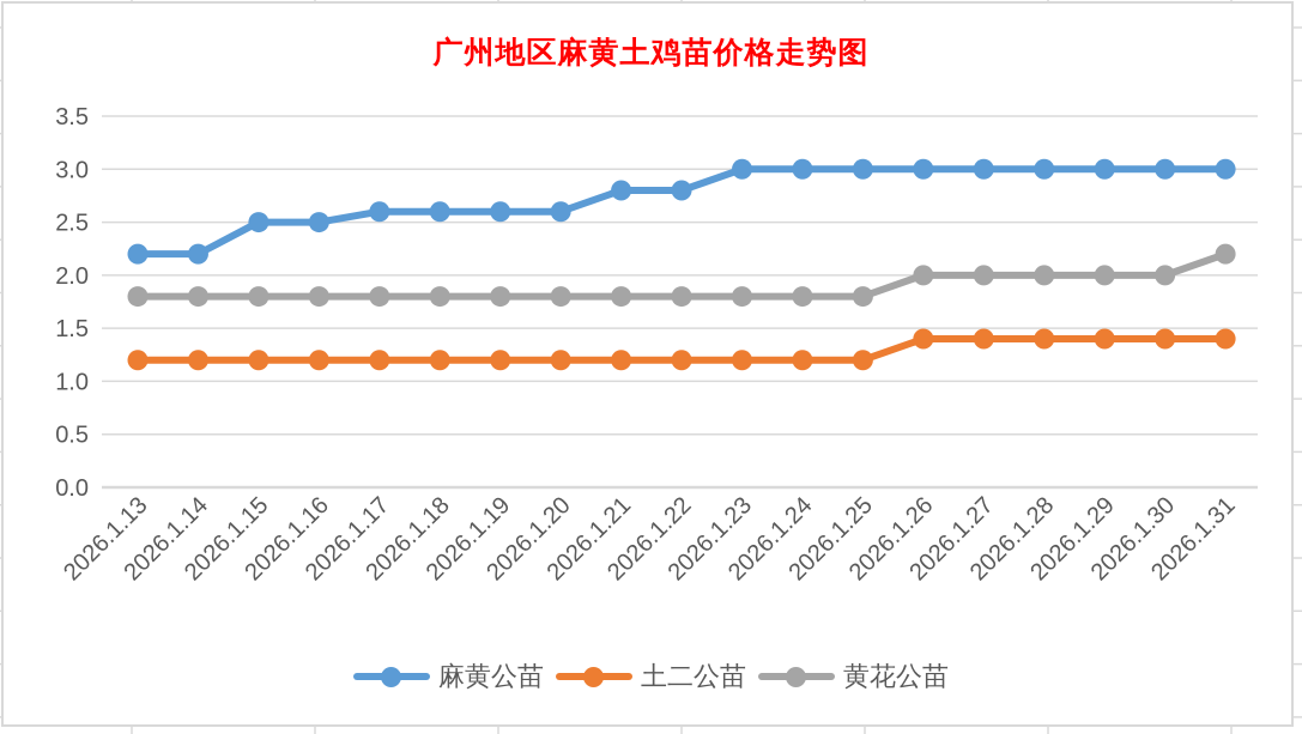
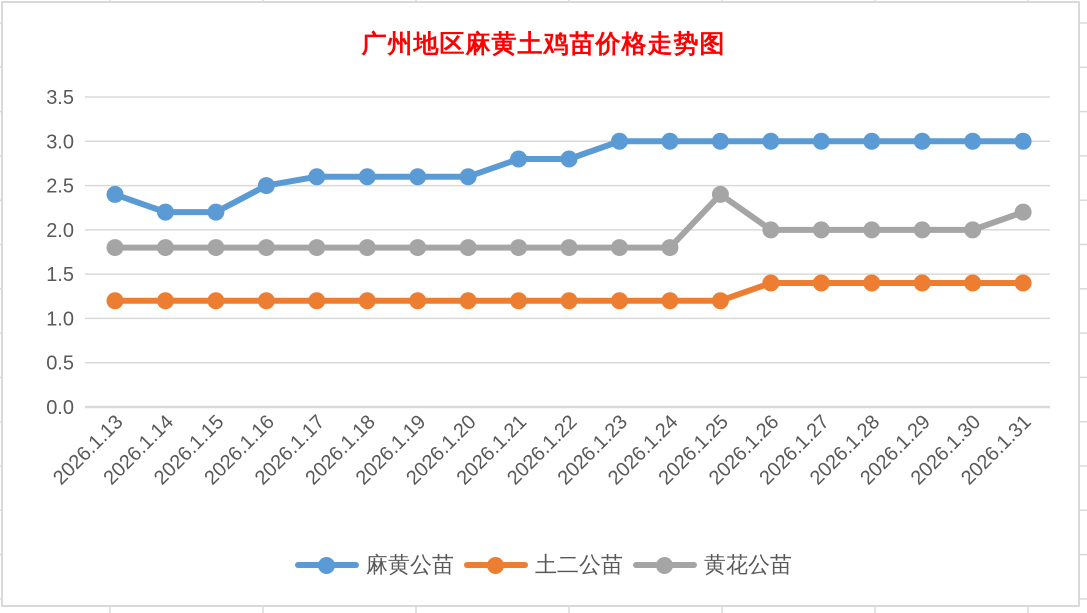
麻黄公苗/2026.1.13: 2.2 -> 2.4
麻黄公苗/2026.1.15: 2.5 -> 2.2
黄花公苗/2026.1.25: 1.8 -> 2.4
